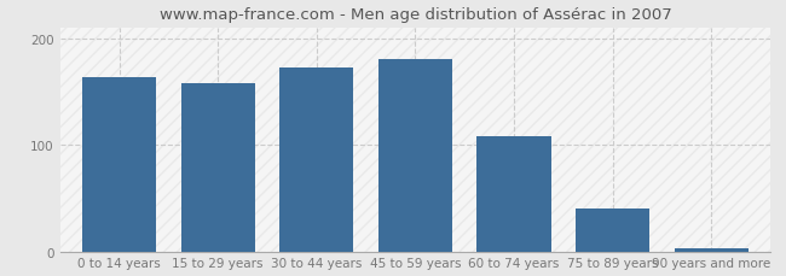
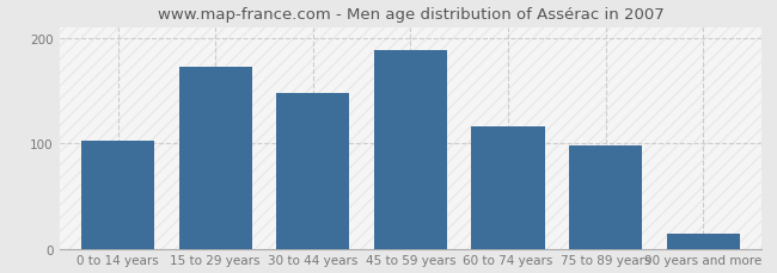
0 to 14 years: 163 -> 102
15 to 29 years: 158 -> 172
30 to 44 years: 172 -> 148
45 to 59 years: 180 -> 188
60 to 74 years: 108 -> 116
75 to 89 years: 40 -> 98
90 years and more: 3 -> 14
